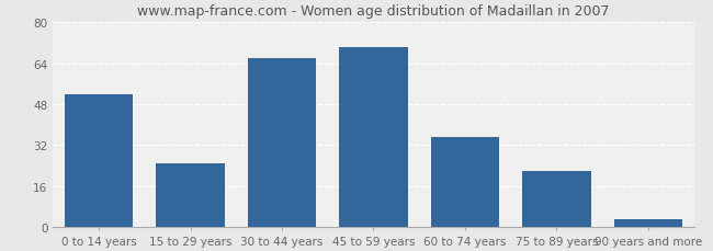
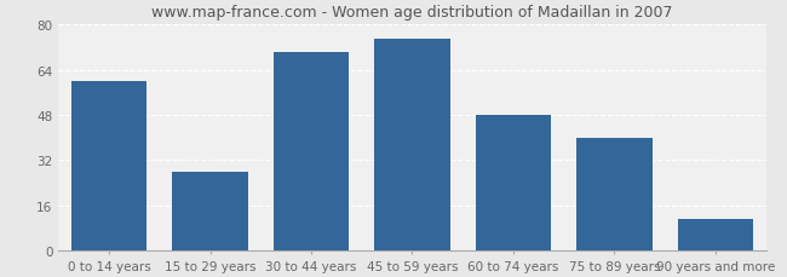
0 to 14 years: 52 -> 60
15 to 29 years: 25 -> 28
30 to 44 years: 66 -> 70
45 to 59 years: 70 -> 75
60 to 74 years: 35 -> 48
75 to 89 years: 22 -> 40
90 years and more: 3 -> 11
